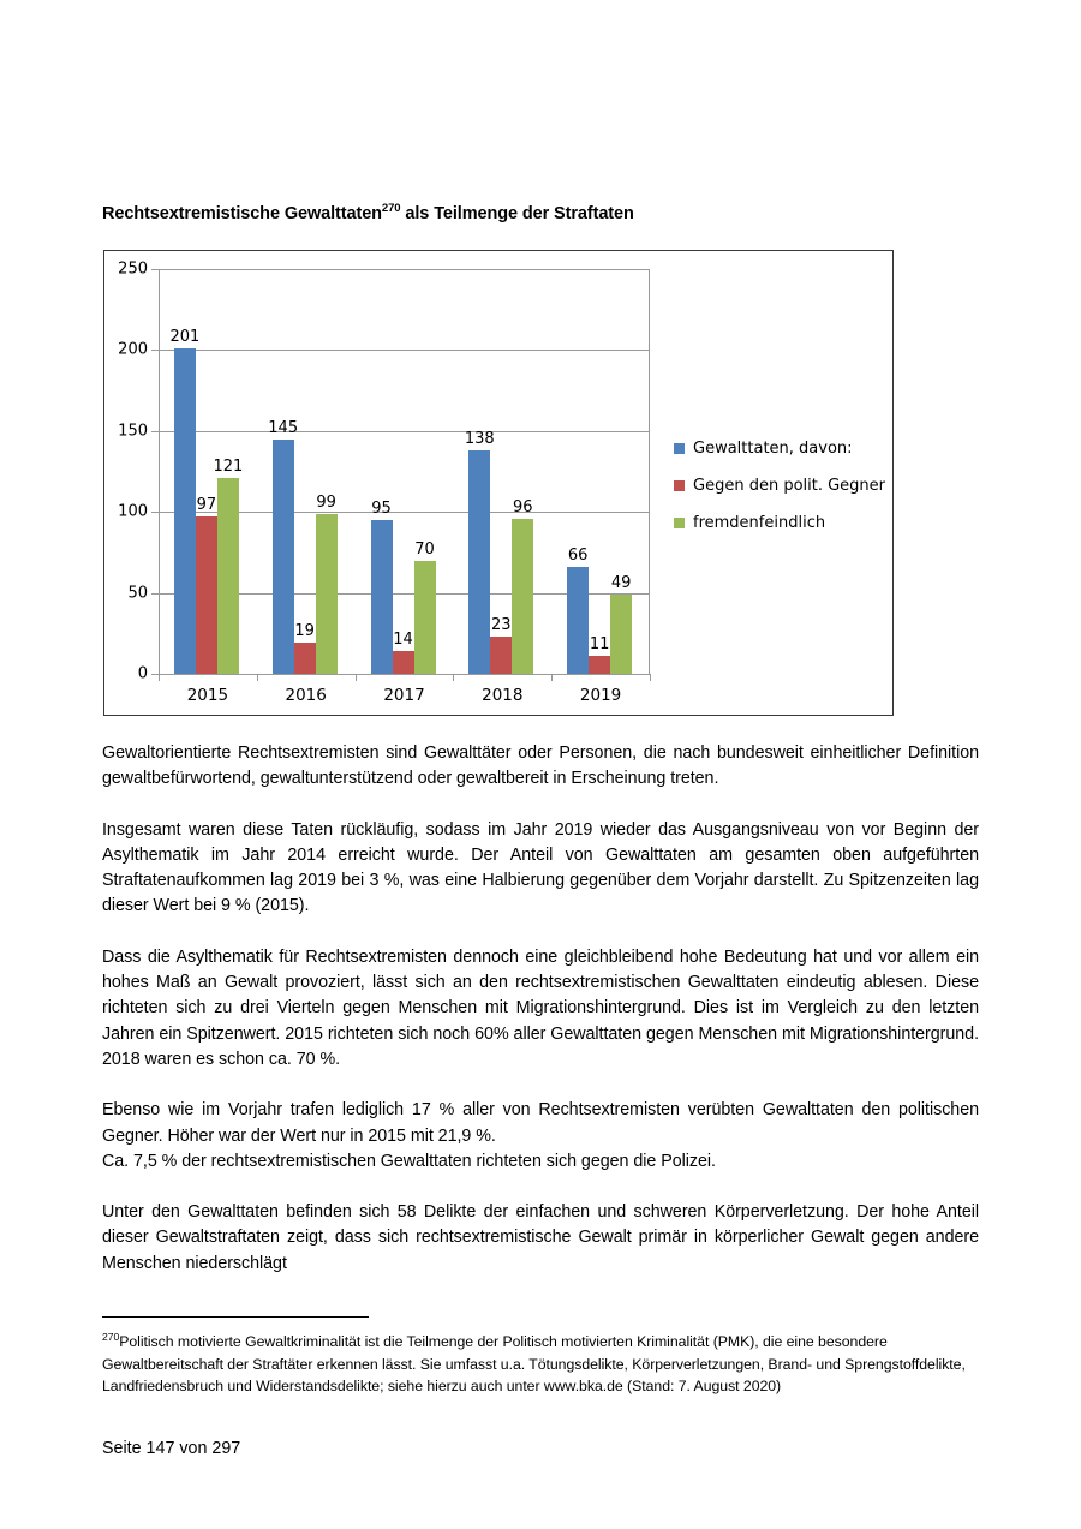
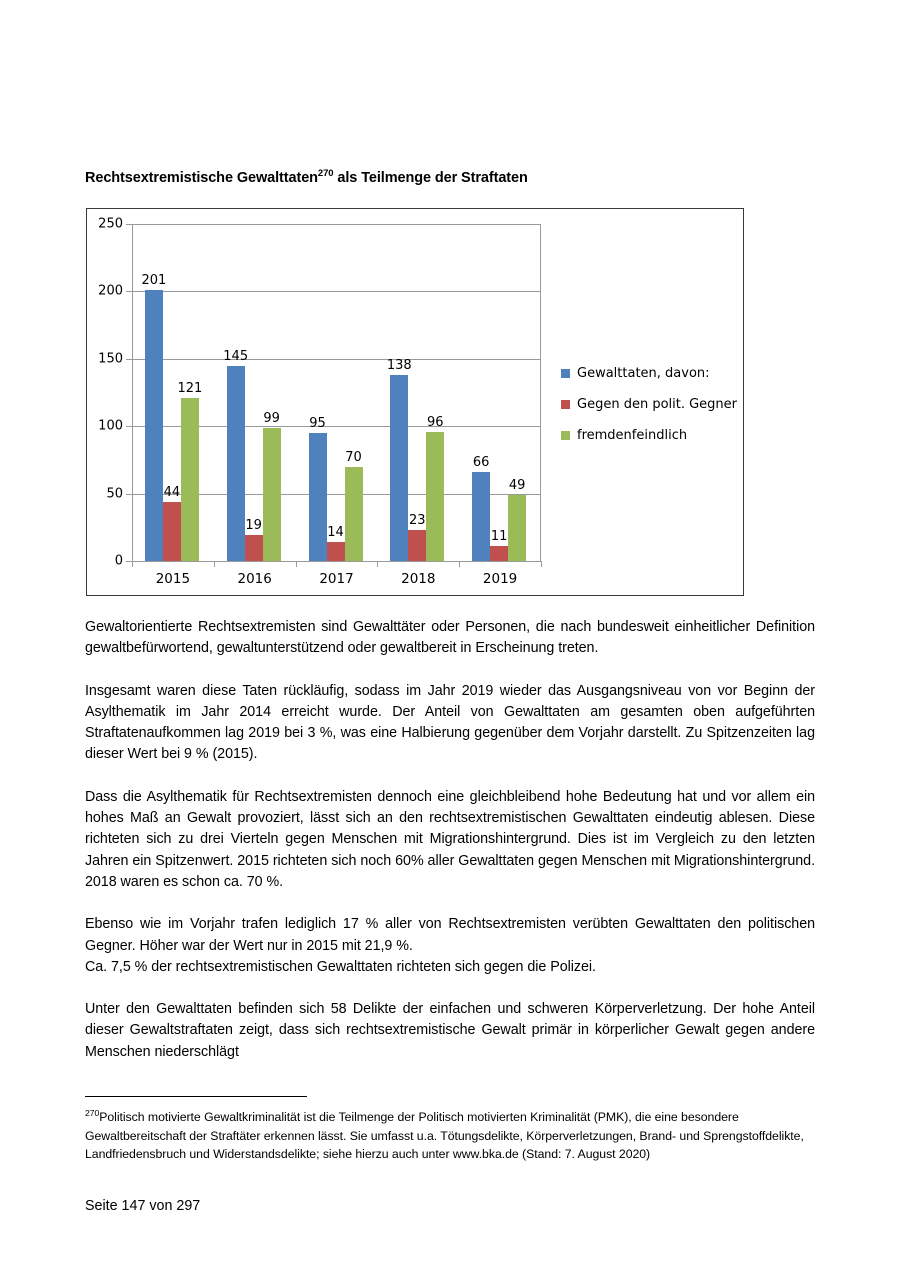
Gegen den polit. Gegner/2015: 97 -> 44
